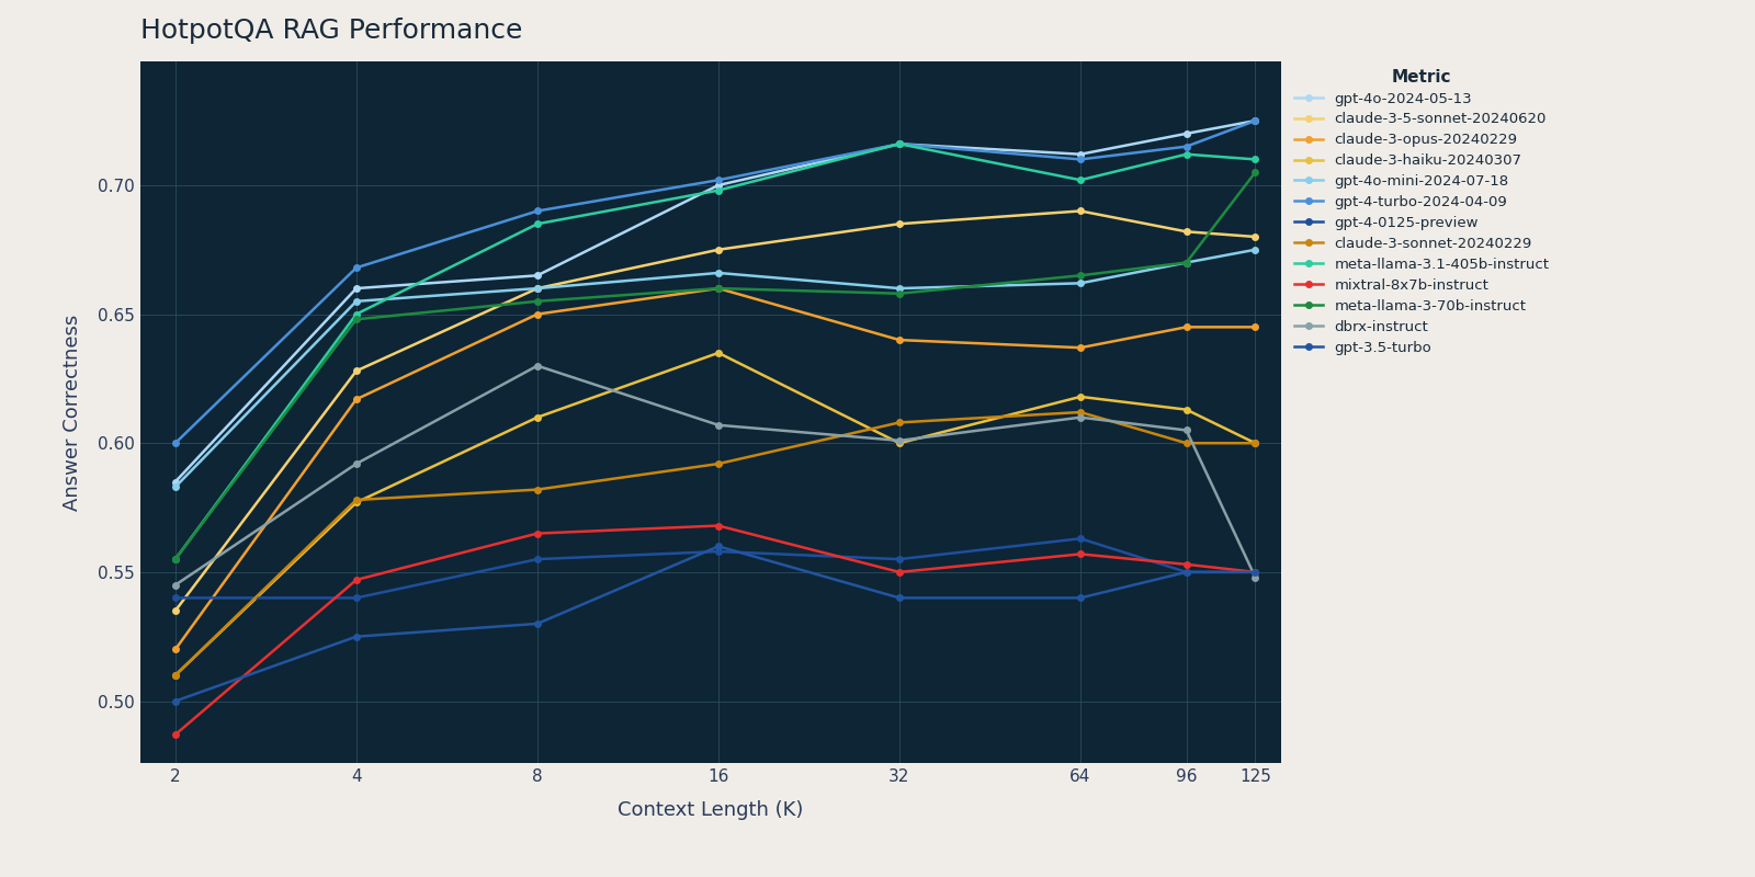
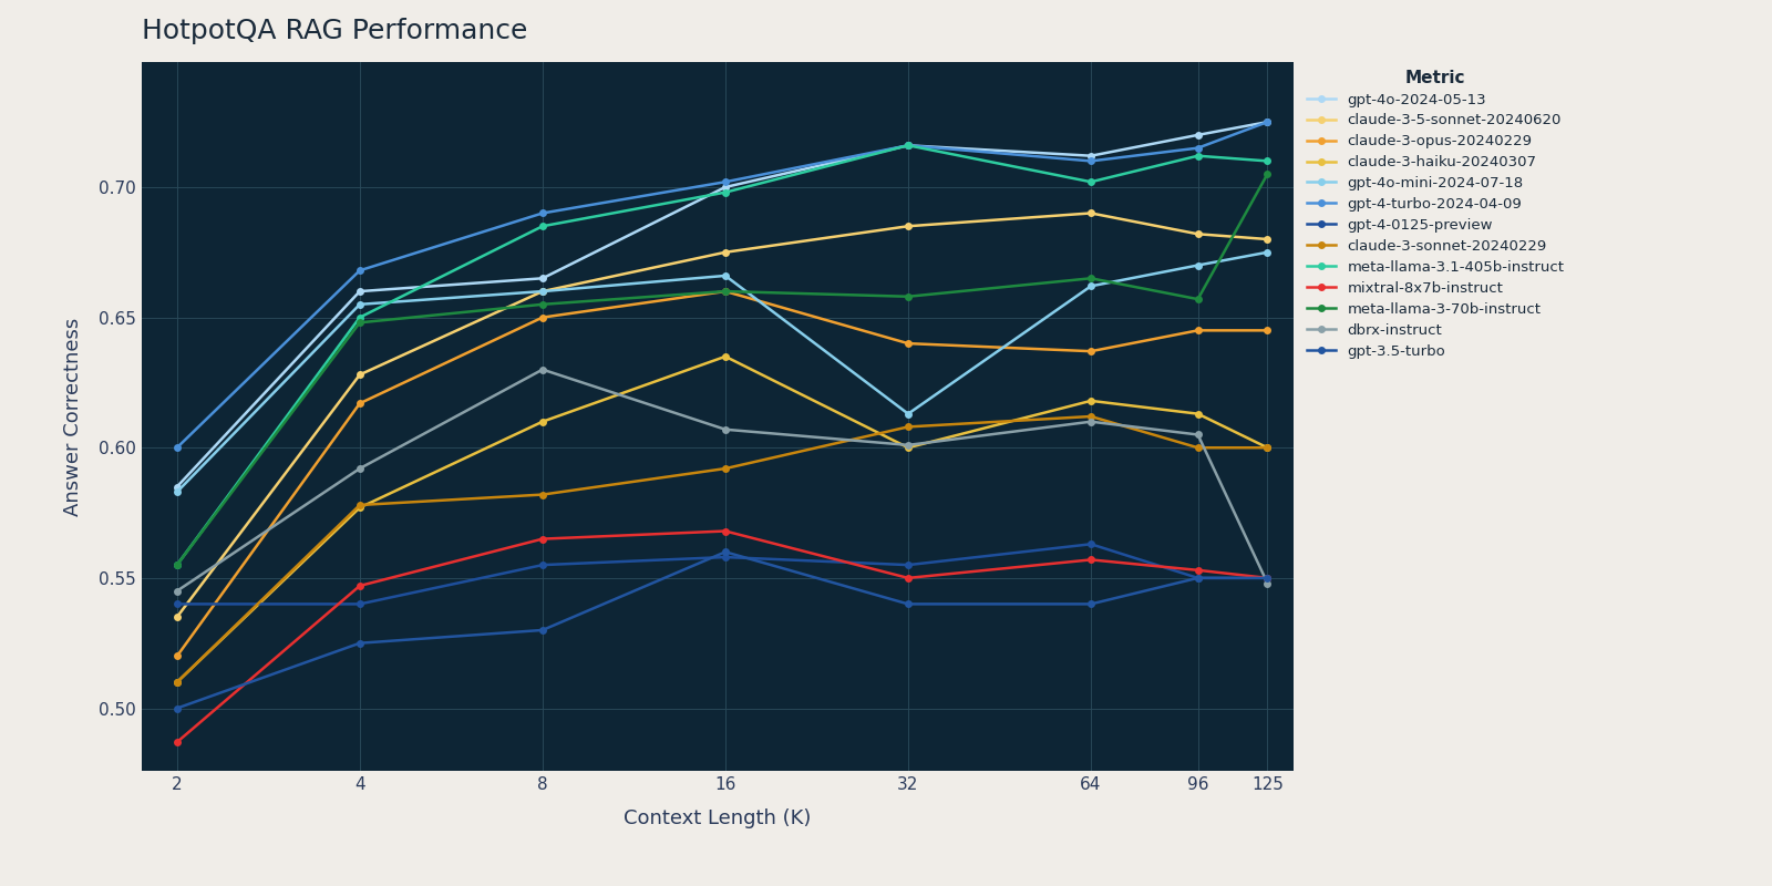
gpt-4o-mini-2024-07-18/32: 0.660 -> 0.613
meta-llama-3-70b-instruct/96: 0.670 -> 0.657
